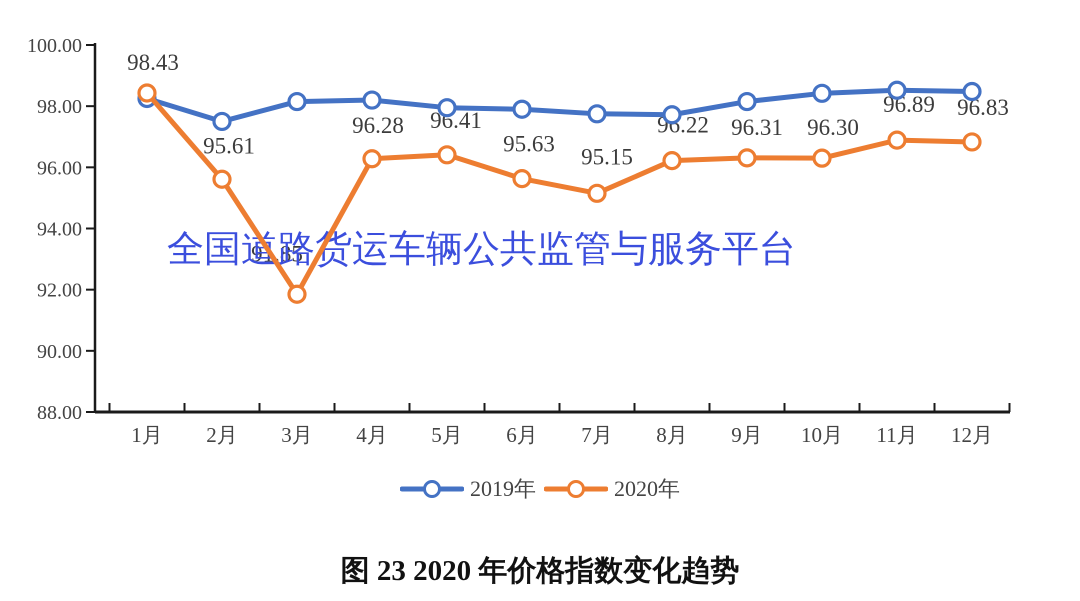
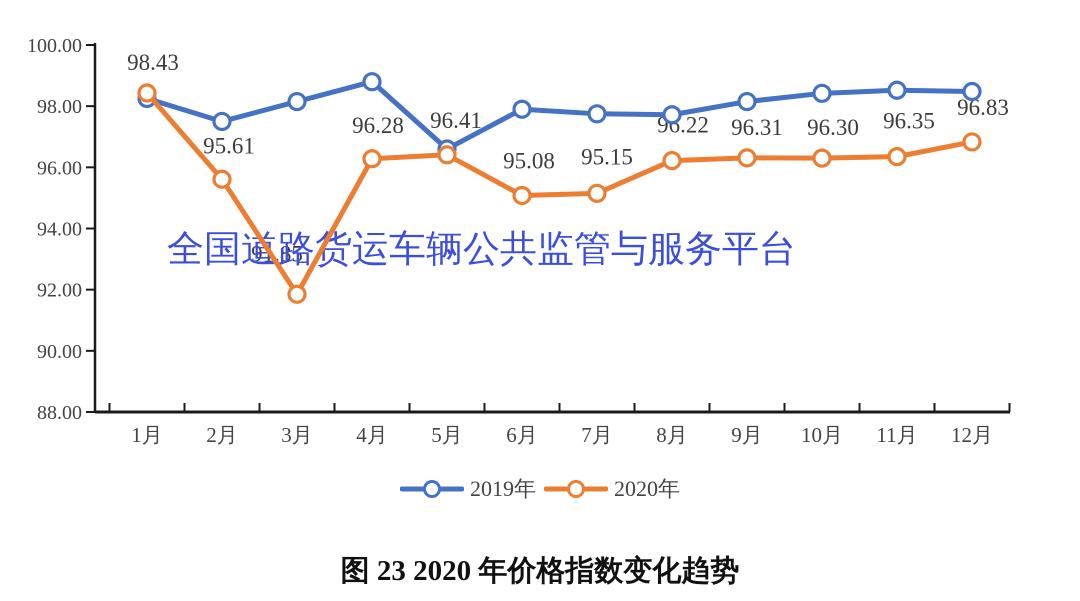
2019年/4月: 98.2 -> 98.8
2019年/5月: 98.0 -> 96.6
2020年/6月: 95.63 -> 95.08
2020年/11月: 96.89 -> 96.35
